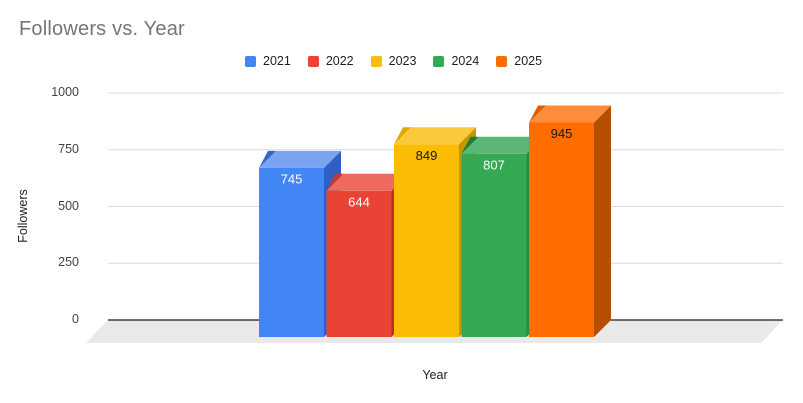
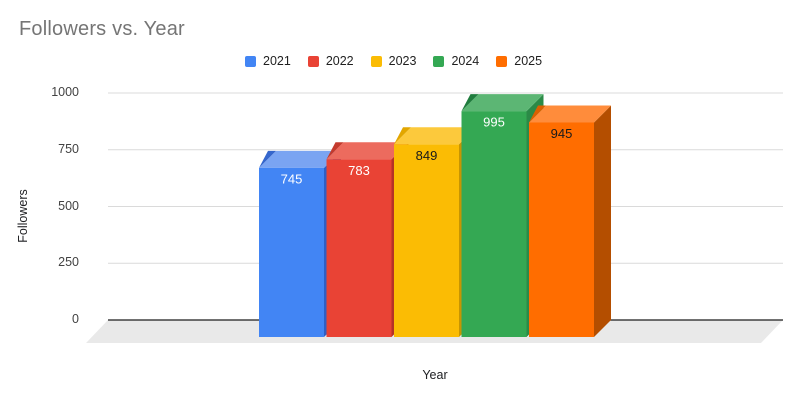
2022: 644 -> 783
2024: 807 -> 995
